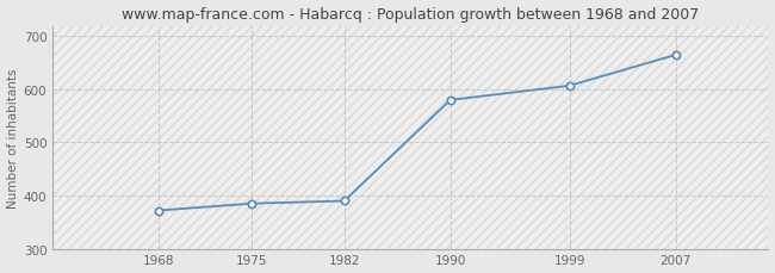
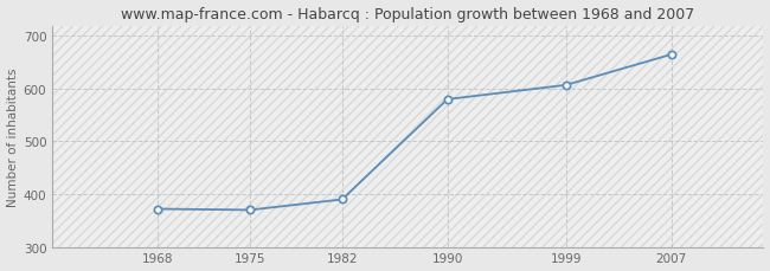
1975: 385 -> 370
